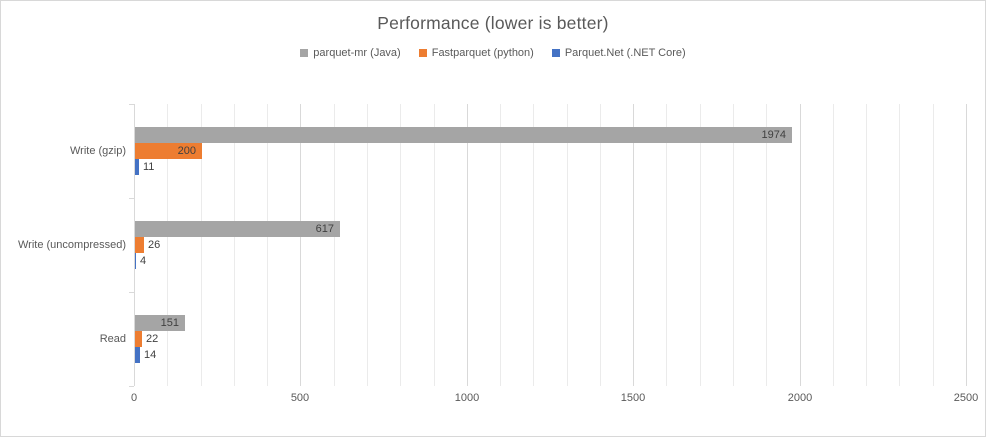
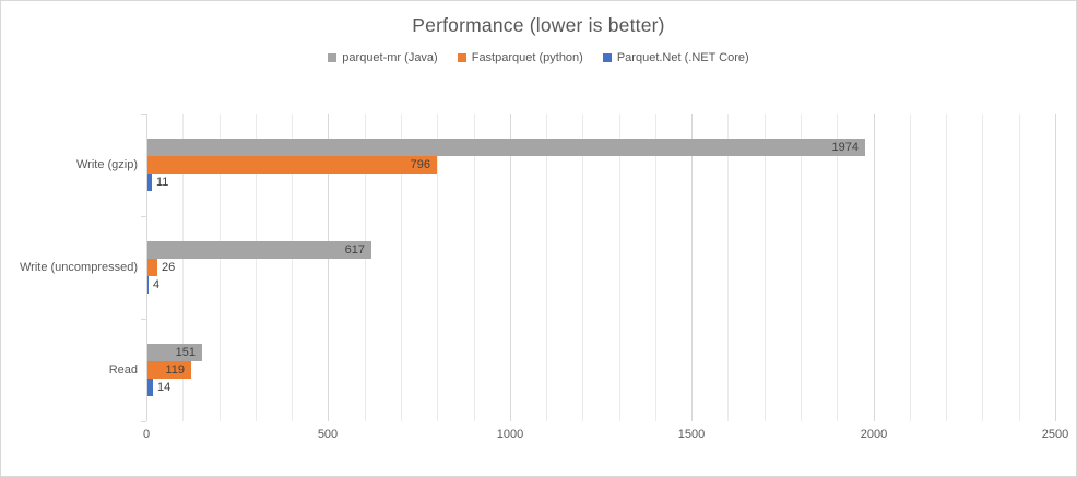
Fastparquet (python)/Write (gzip): 200 -> 796
Fastparquet (python)/Read: 22 -> 119
